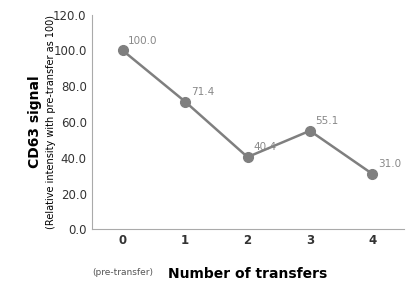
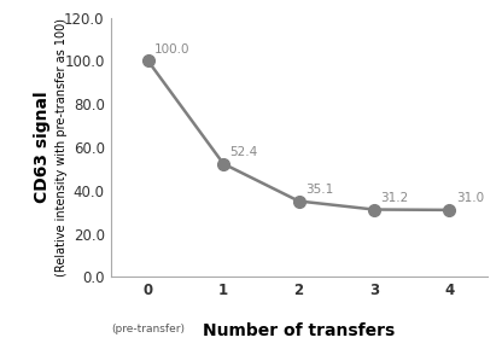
1: 71.4 -> 52.4
2: 40.4 -> 35.1
3: 55.1 -> 31.2
